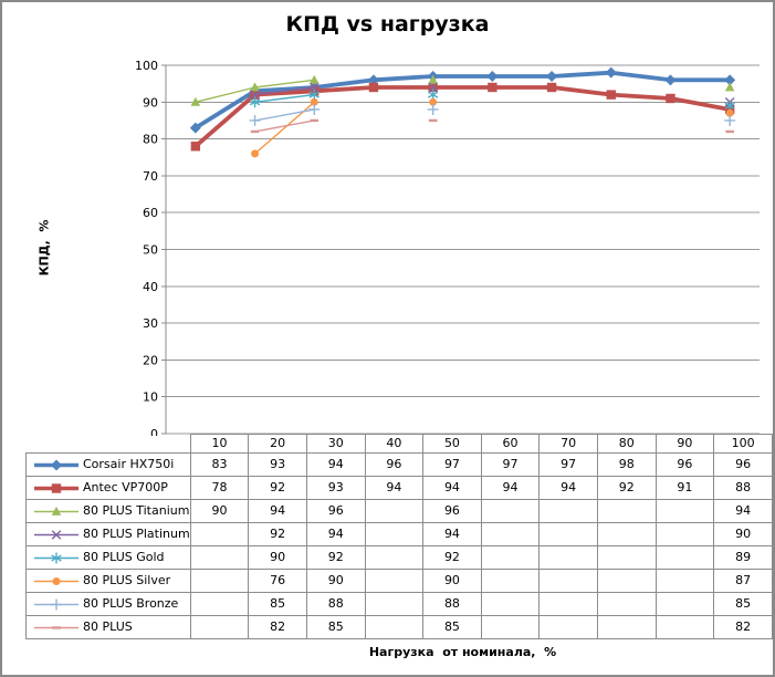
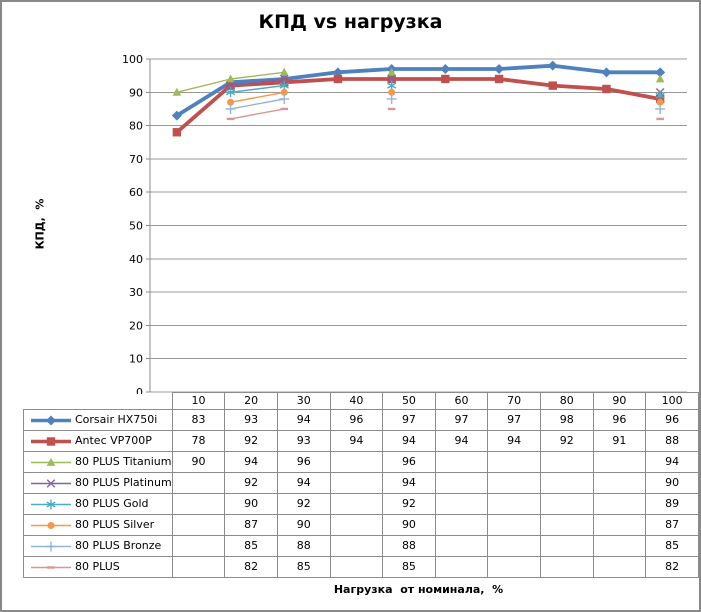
80 PLUS Silver/20: 76 -> 87
